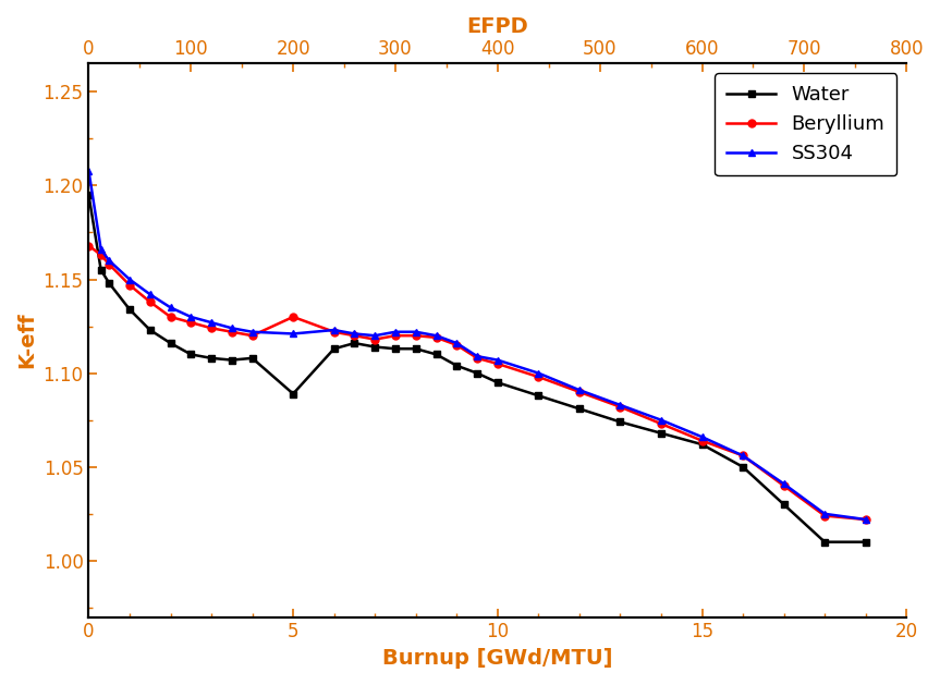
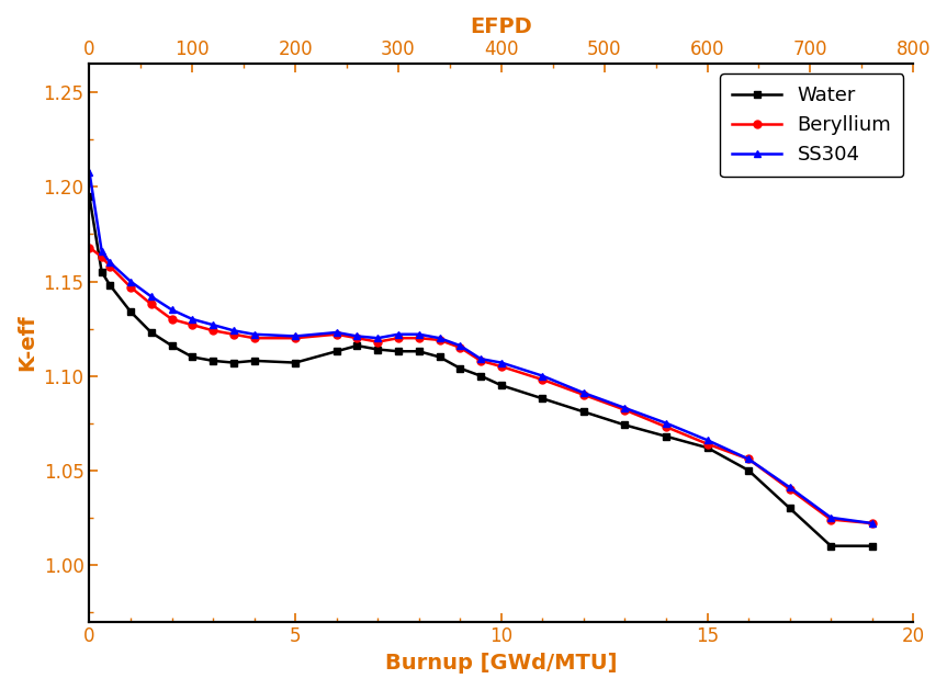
Water/5: 1.089 -> 1.107
Beryllium/5: 1.130 -> 1.120
